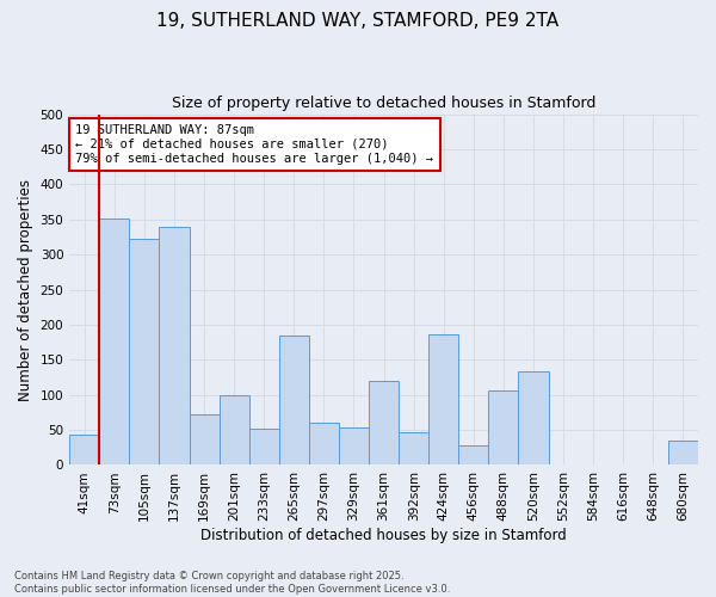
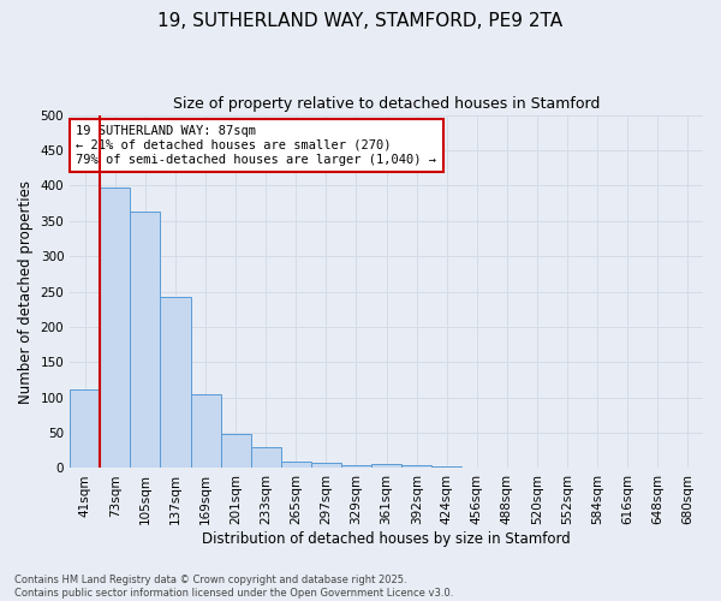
41sqm: 44 -> 111
73sqm: 352 -> 398
105sqm: 322 -> 363
137sqm: 340 -> 242
169sqm: 72 -> 104
201sqm: 100 -> 49
233sqm: 52 -> 29
265sqm: 184 -> 9
297sqm: 60 -> 7
329sqm: 54 -> 5
361sqm: 120 -> 6
392sqm: 46 -> 5
424sqm: 186 -> 2
456sqm: 28 -> 1
488sqm: 106 -> 1
520sqm: 134 -> 1
680sqm: 34 -> 1
